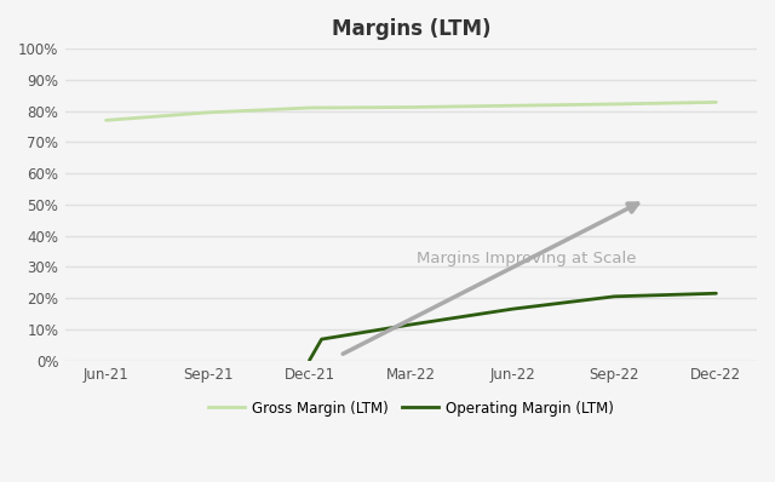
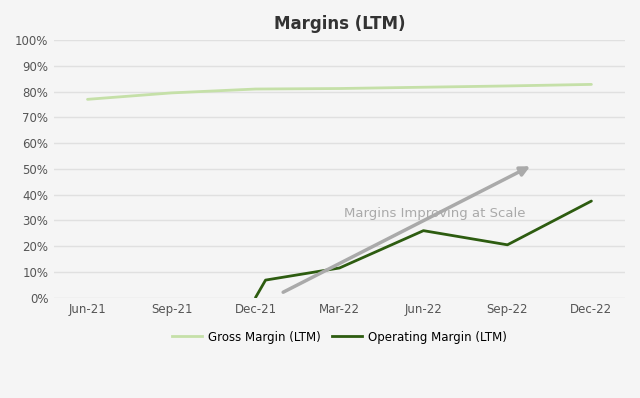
Operating Margin (LTM)/Jun-22: 16.5% -> 26.0%
Operating Margin (LTM)/Dec-22: 21.5% -> 37.5%
